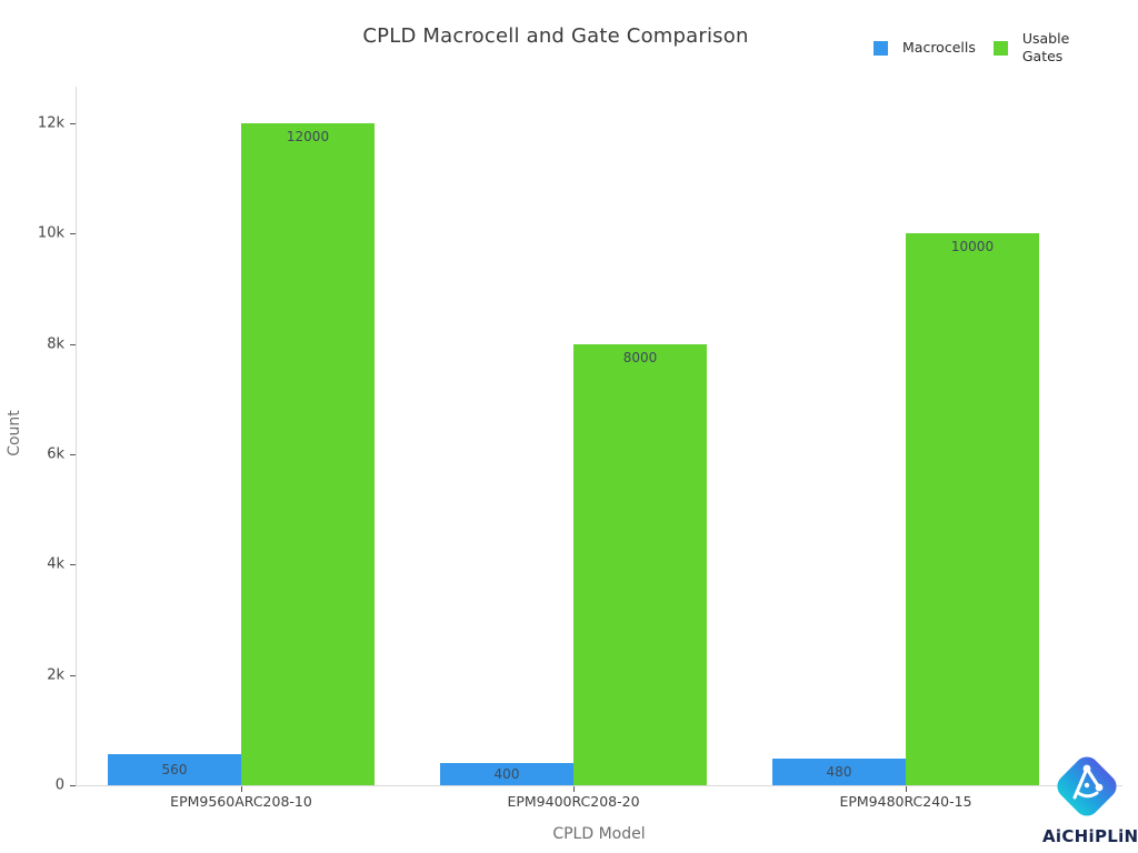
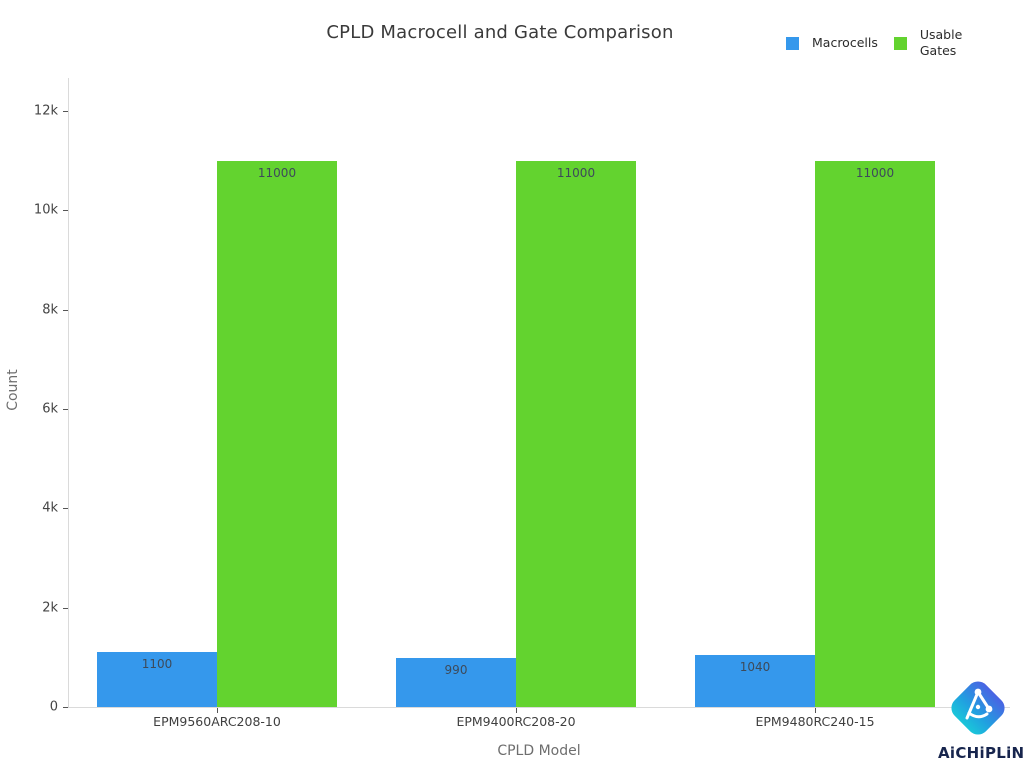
Macrocells/EPM9560ARC208-10: 560 -> 1100
Usable Gates/EPM9560ARC208-10: 12000 -> 11000
Macrocells/EPM9400RC208-20: 400 -> 990
Usable Gates/EPM9400RC208-20: 8000 -> 11000
Macrocells/EPM9480RC240-15: 480 -> 1040
Usable Gates/EPM9480RC240-15: 10000 -> 11000
